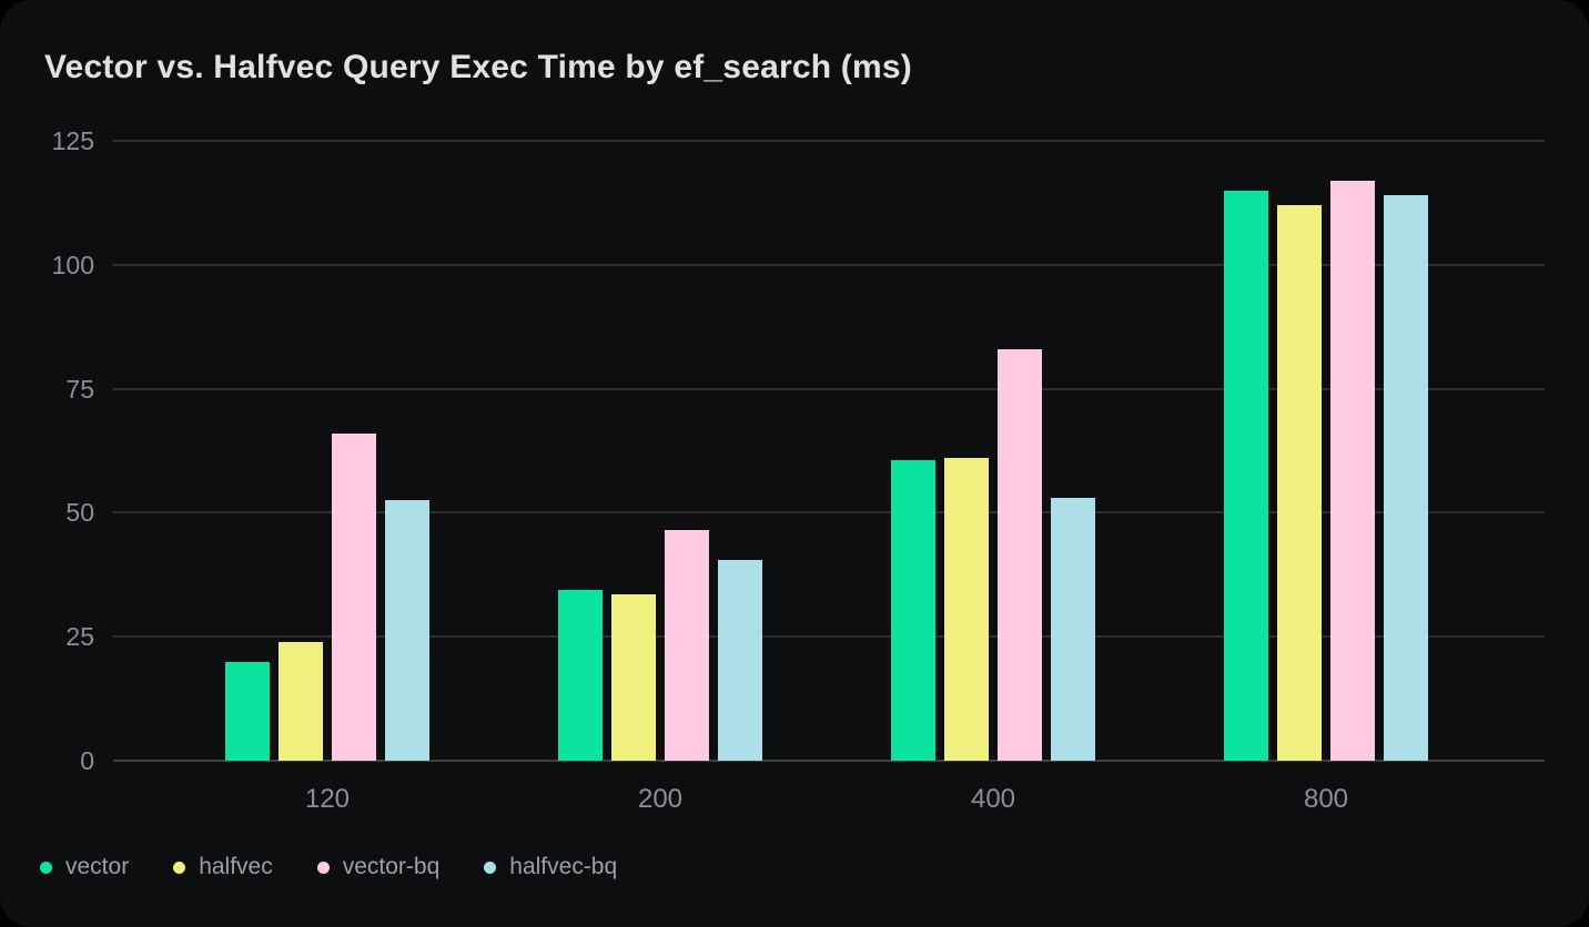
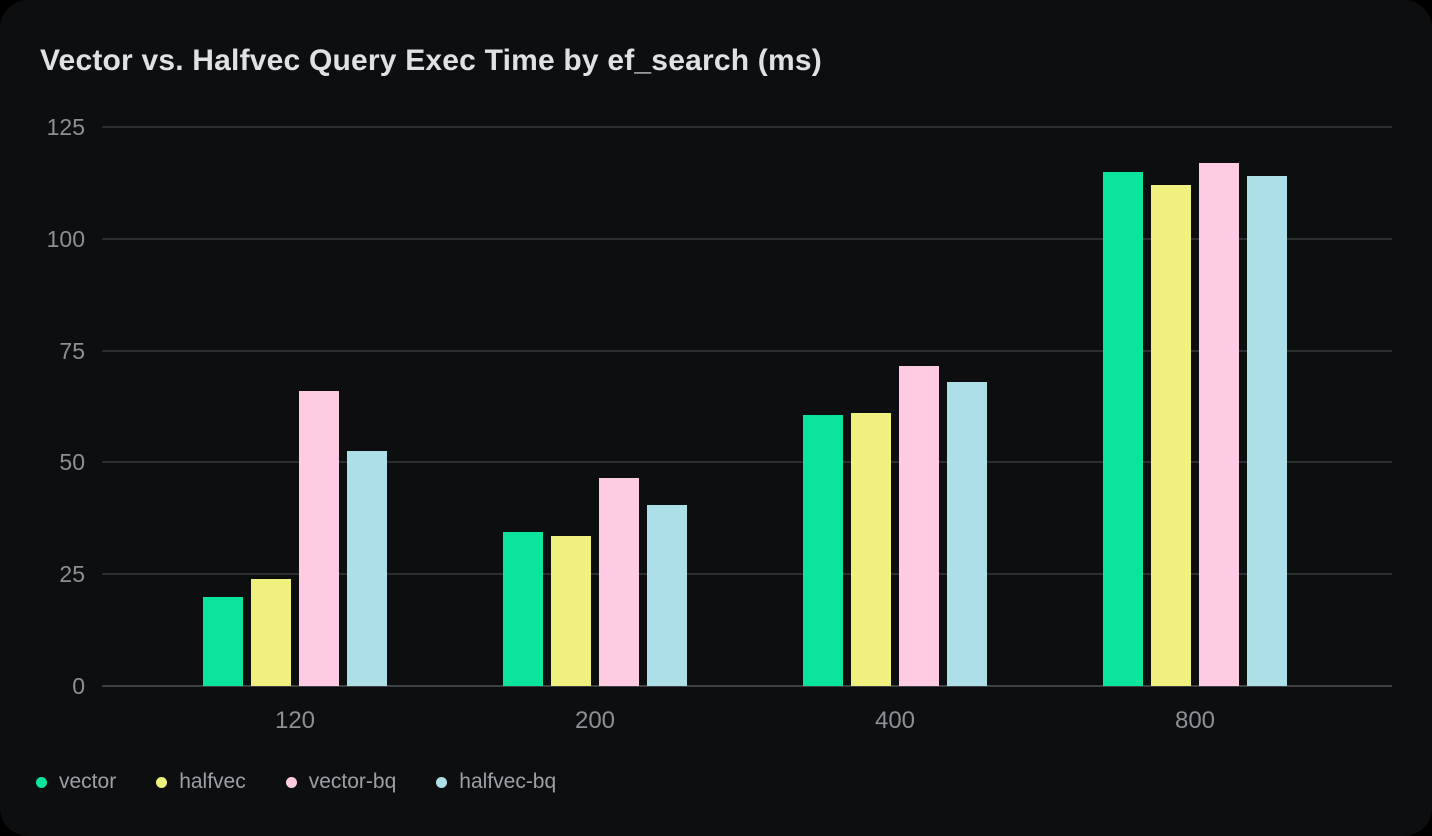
vector-bq/400: 83 -> 72
halfvec-bq/400: 53 -> 68
